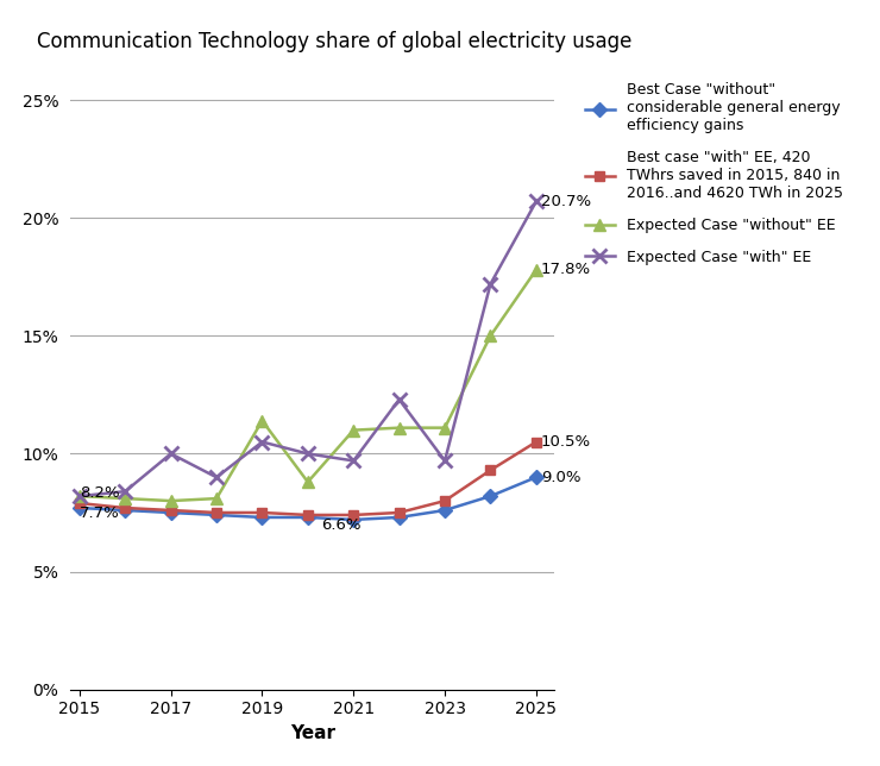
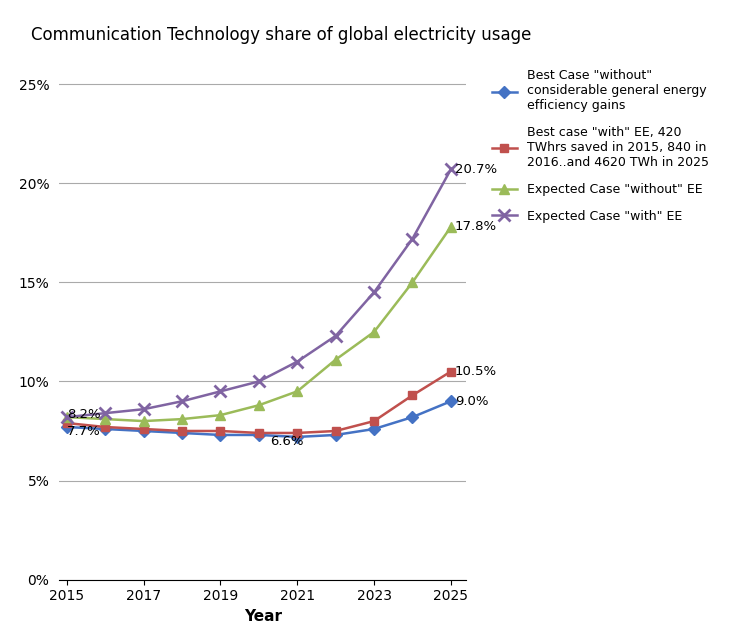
Expected Case "with" EE/2017: 10.0% -> 8.6%
Expected Case "without" EE/2019: 11.4% -> 8.3%
Expected Case "with" EE/2019: 10.5% -> 9.5%
Expected Case "without" EE/2021: 11.0% -> 9.5%
Expected Case "with" EE/2021: 9.7% -> 11.0%
Expected Case "without" EE/2023: 11.1% -> 12.5%
Expected Case "with" EE/2023: 9.7% -> 14.5%
